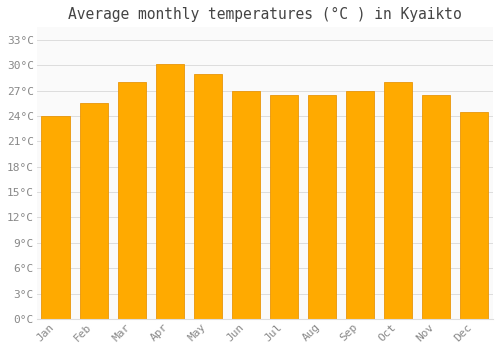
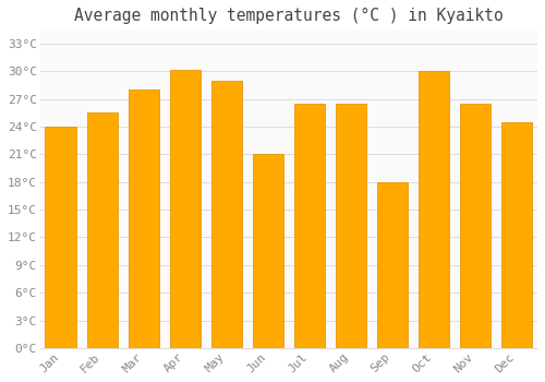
Jun: 27.0°C -> 21.0°C
Sep: 27.0°C -> 18.0°C
Oct: 28.0°C -> 30.0°C
